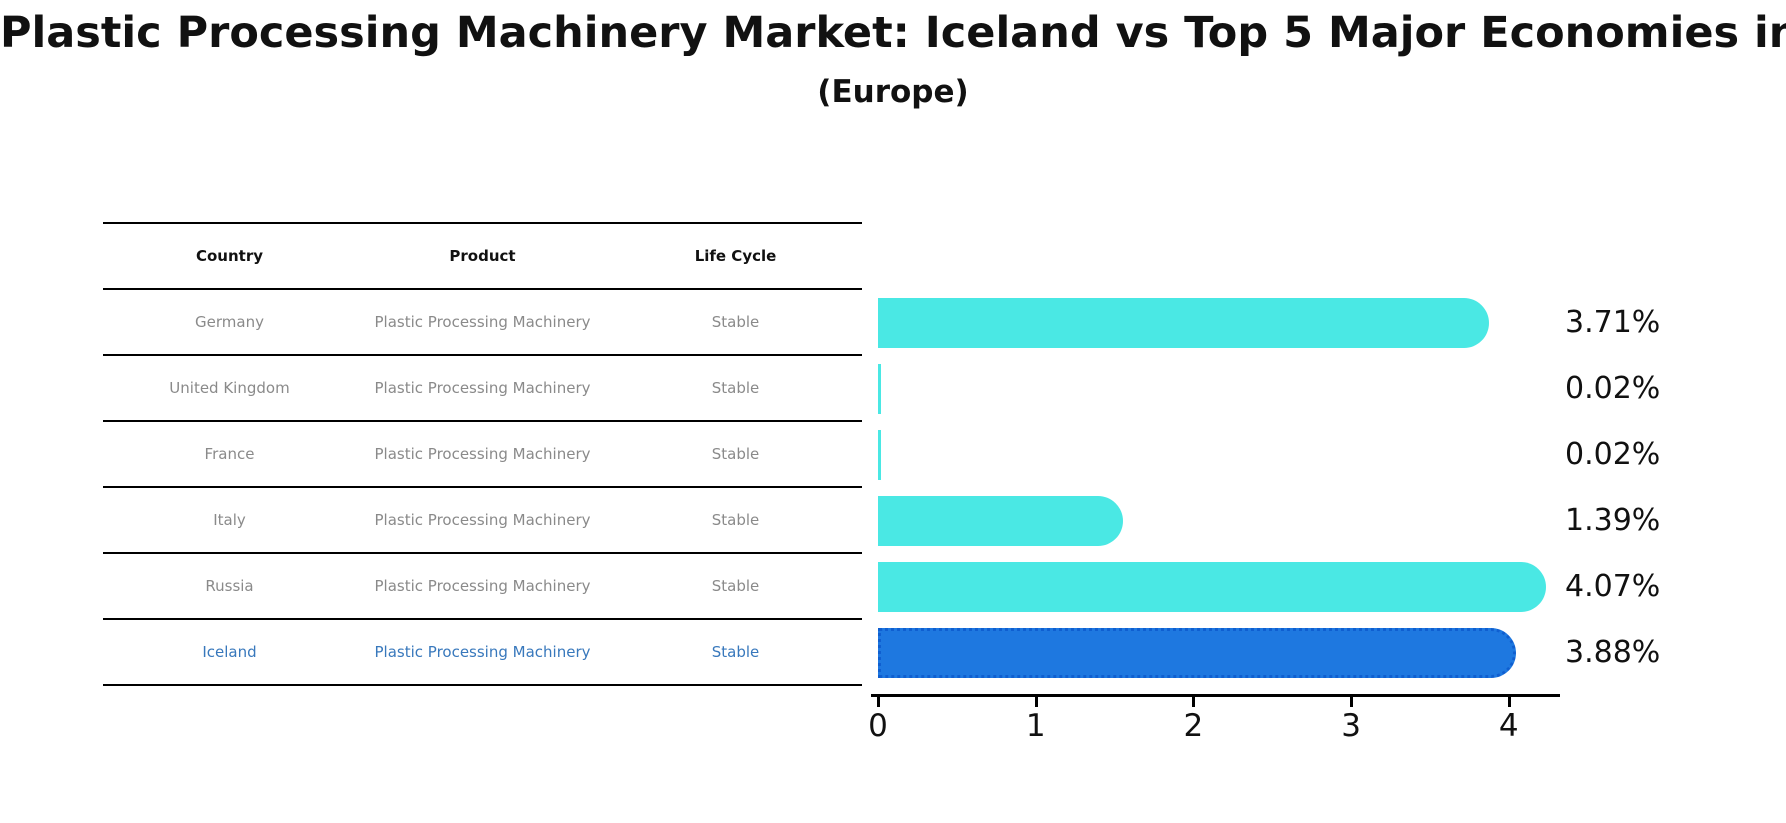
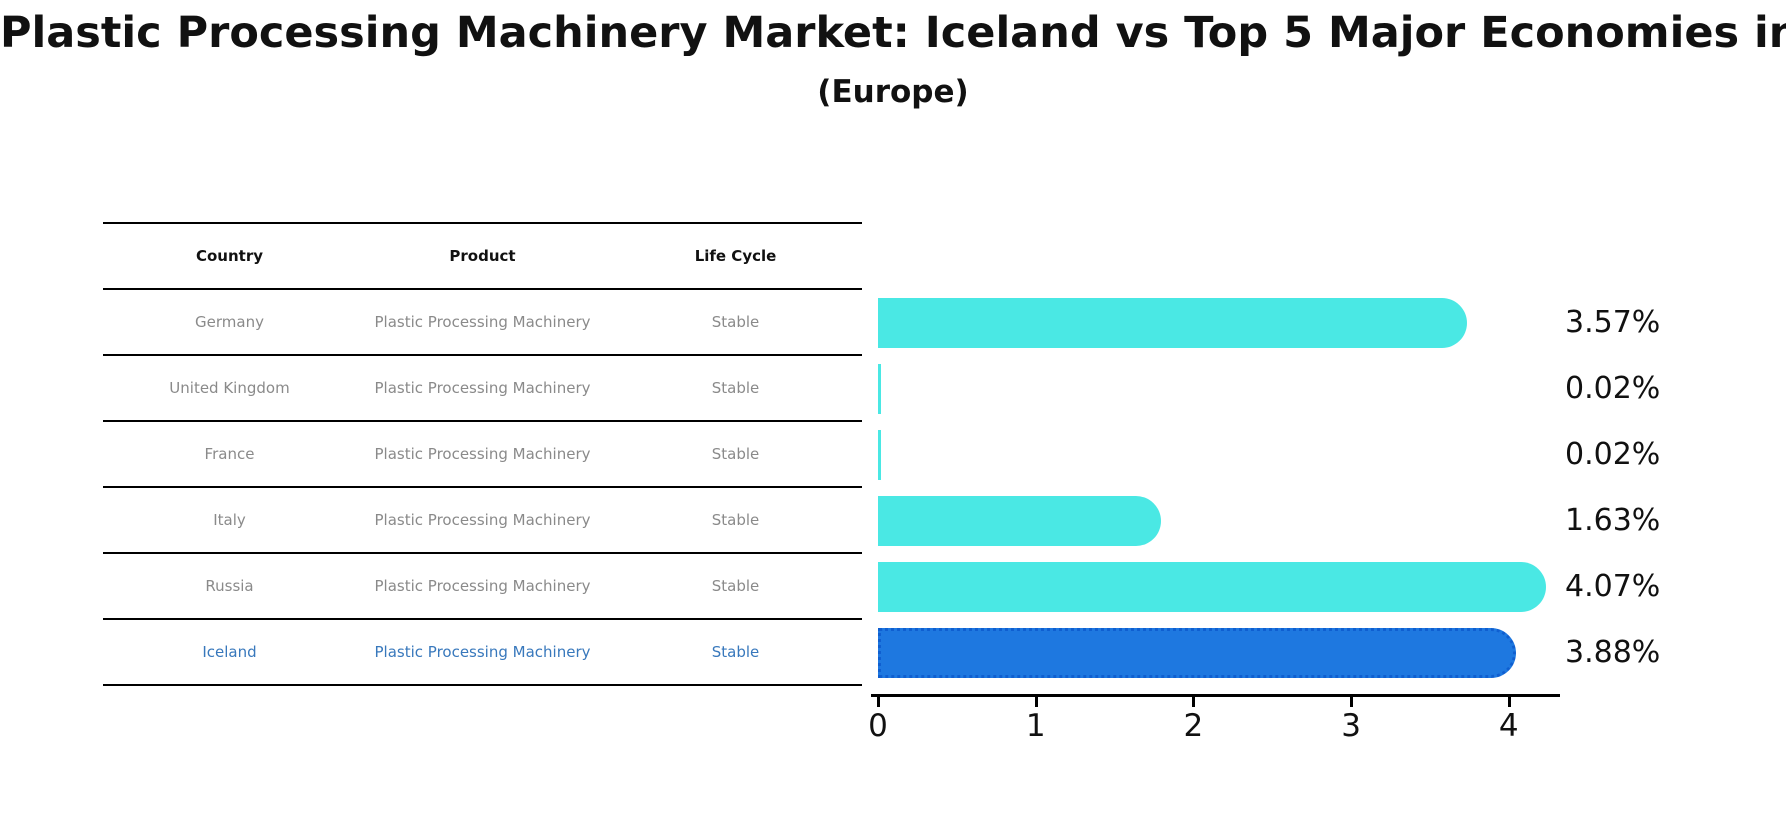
Germany: 3.71% -> 3.57%
Italy: 1.39% -> 1.63%
